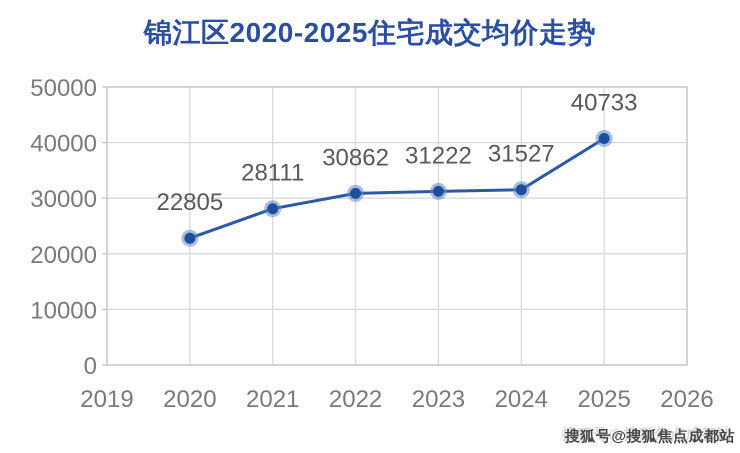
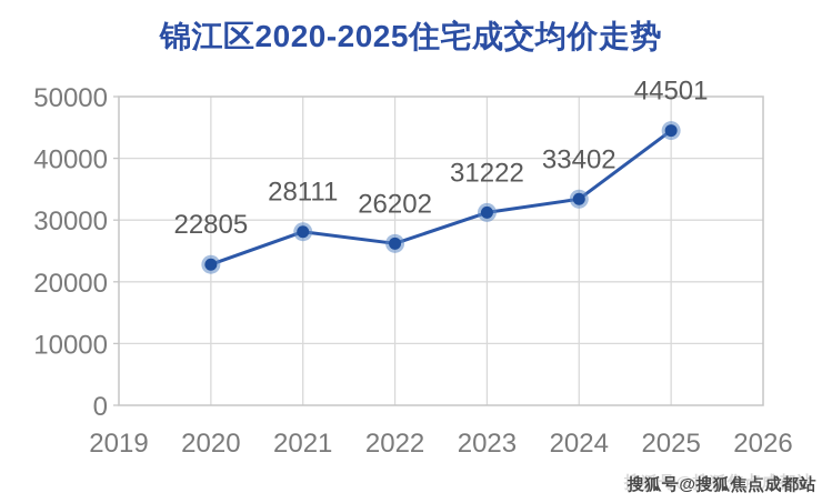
2022: 30862 -> 26202
2024: 31527 -> 33402
2025: 40733 -> 44501
